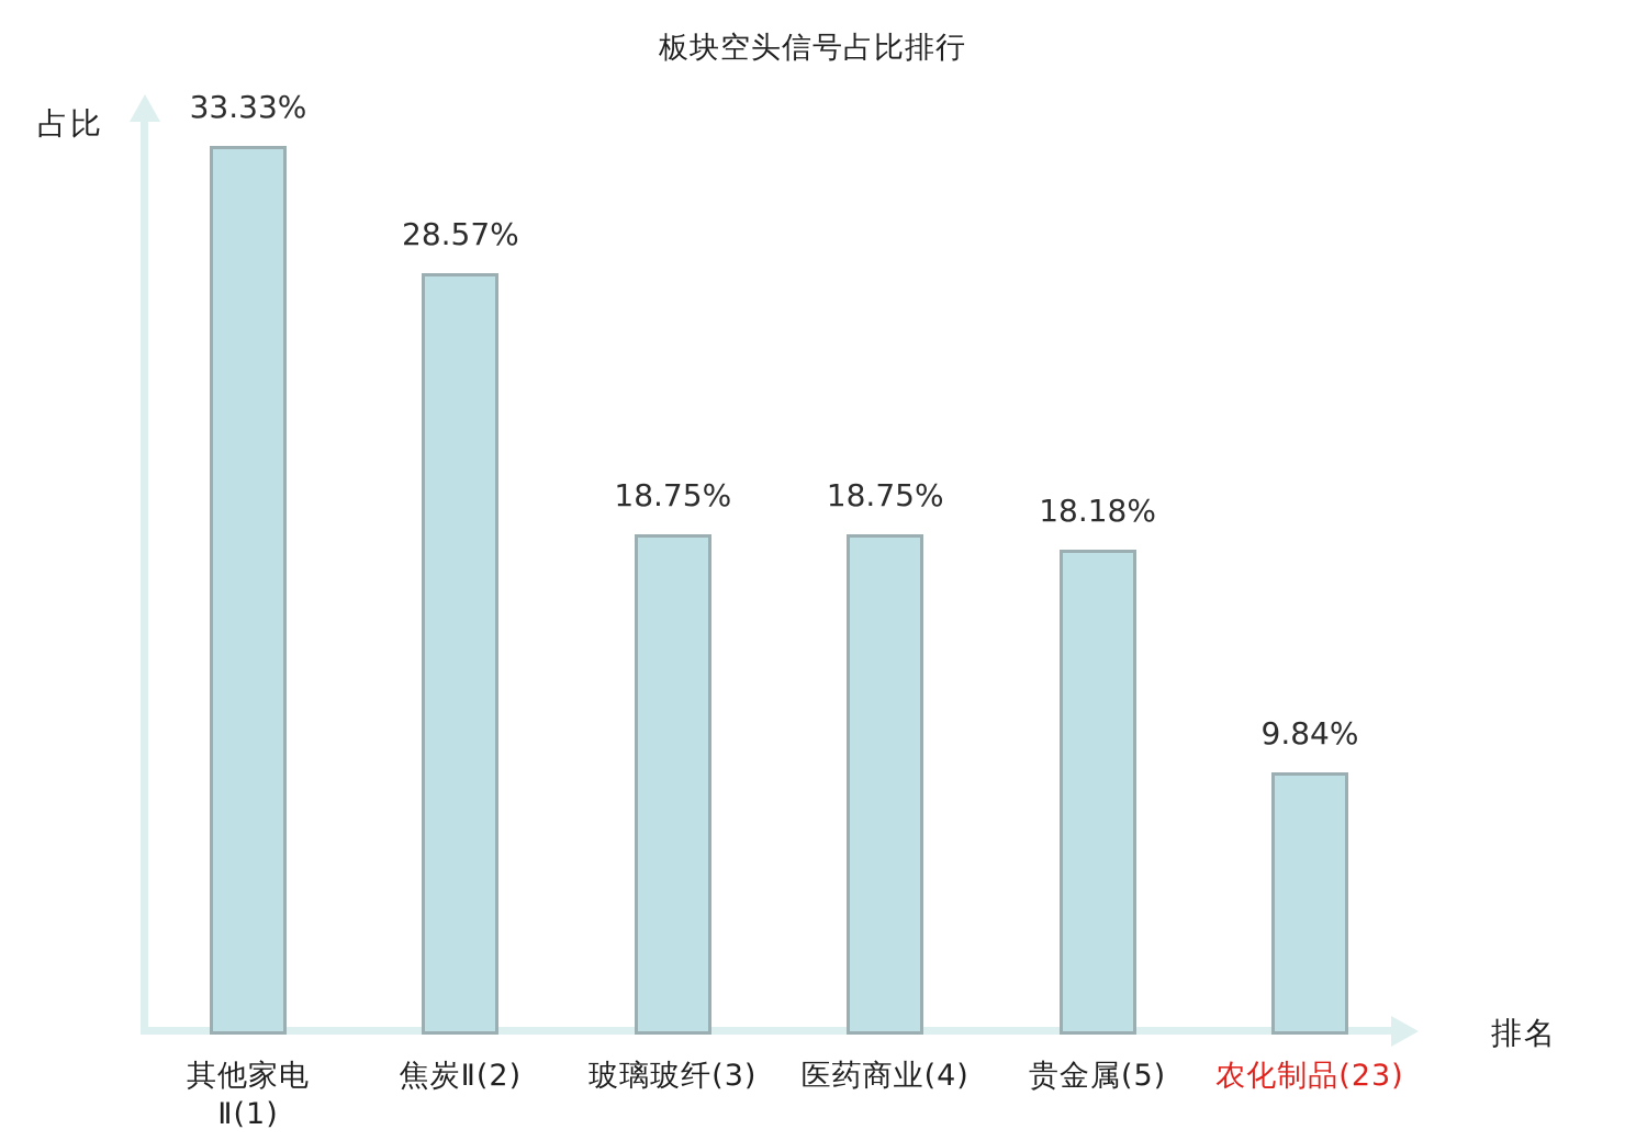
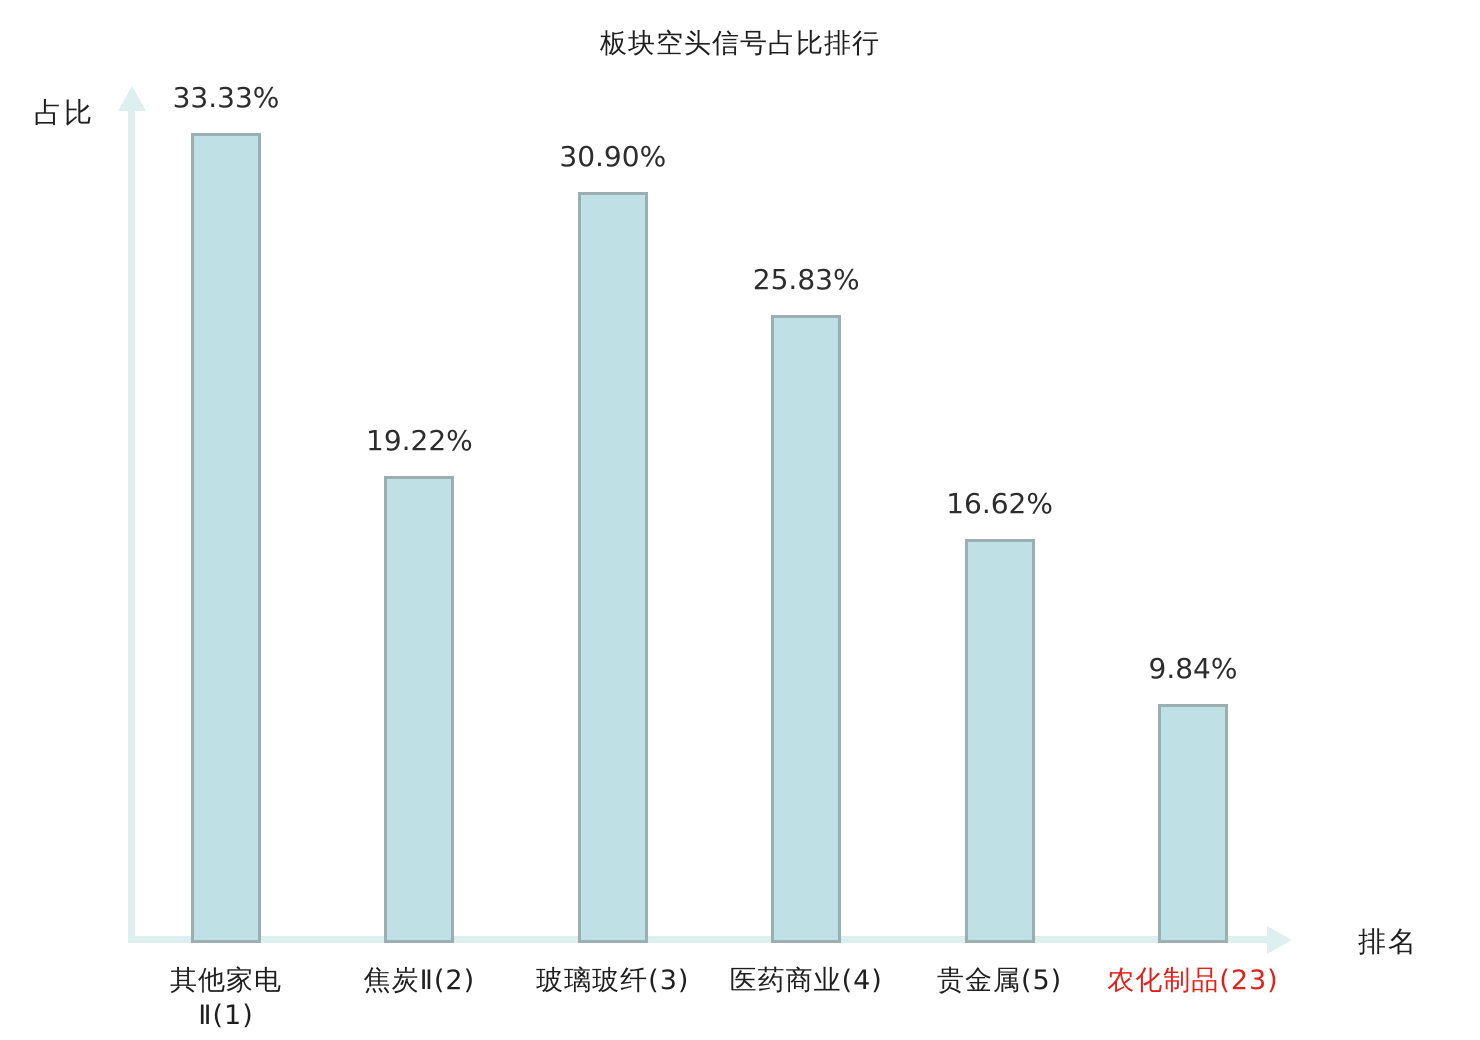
焦炭Ⅱ(2): 28.57% -> 19.22%
玻璃玻纤(3): 18.75% -> 30.90%
医药商业(4): 18.75% -> 25.83%
贵金属(5): 18.18% -> 16.62%
